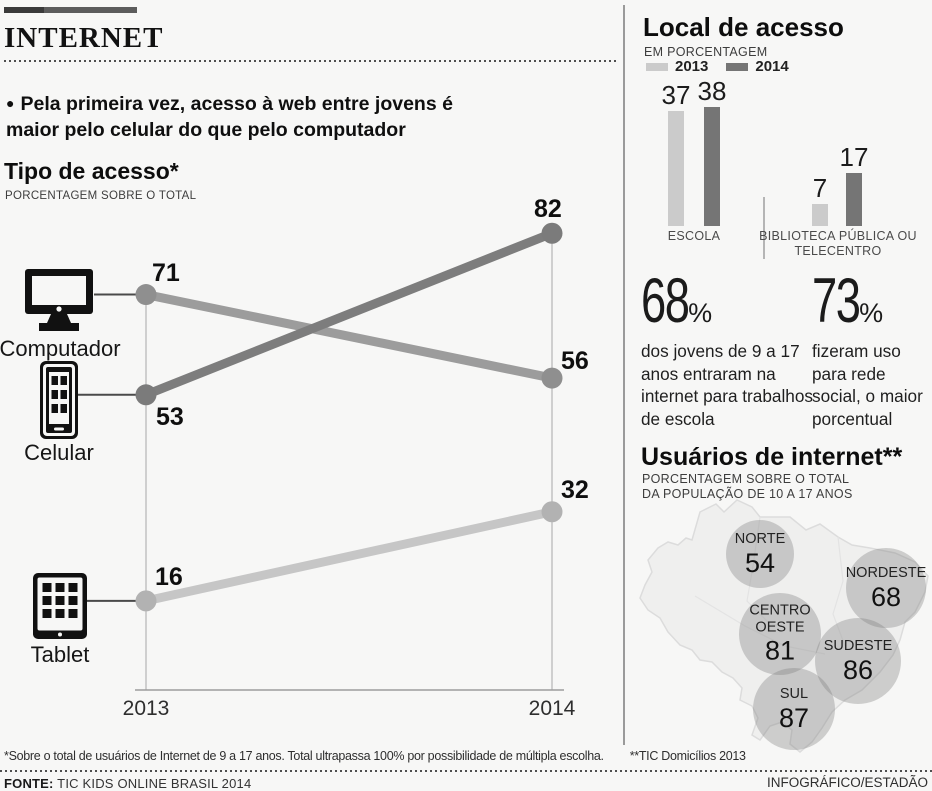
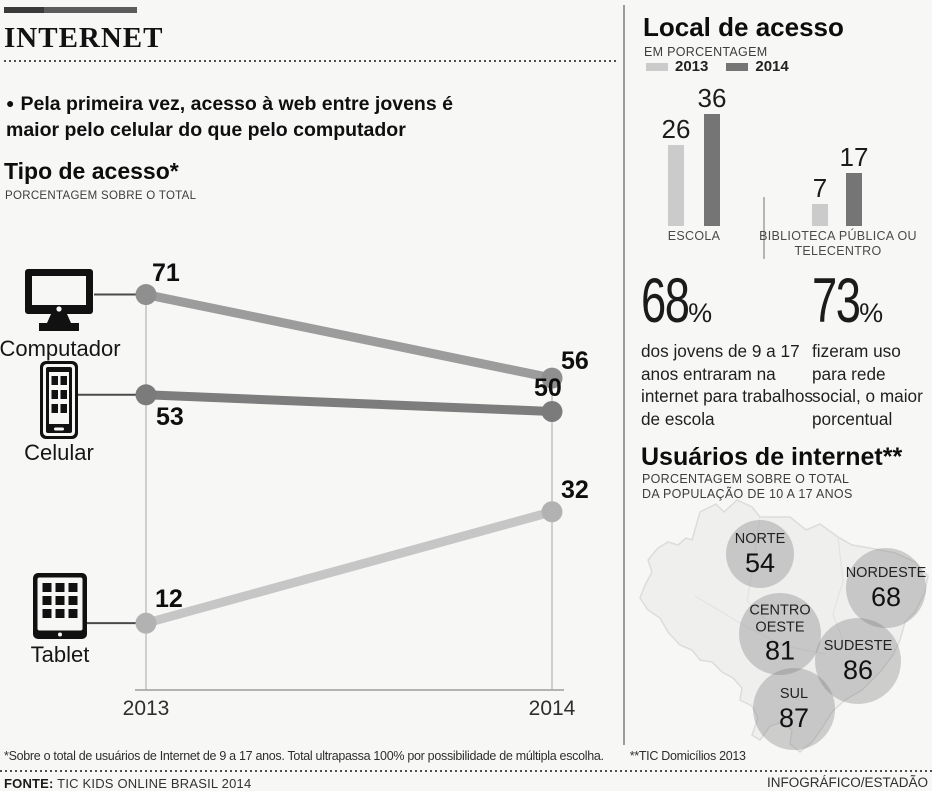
Tipo de acesso*/Tablet/2013: 16 -> 12
Tipo de acesso*/Celular/2014: 82 -> 50
Local de acesso/2013/ESCOLA: 37 -> 26
Local de acesso/2014/ESCOLA: 38 -> 36
